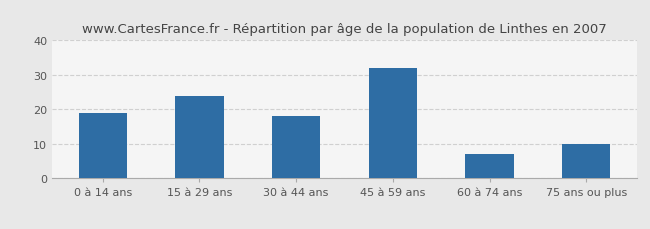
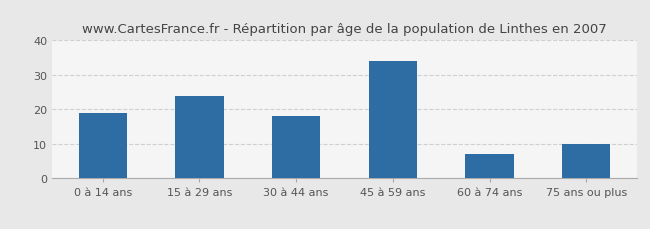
45 à 59 ans: 32 -> 34
